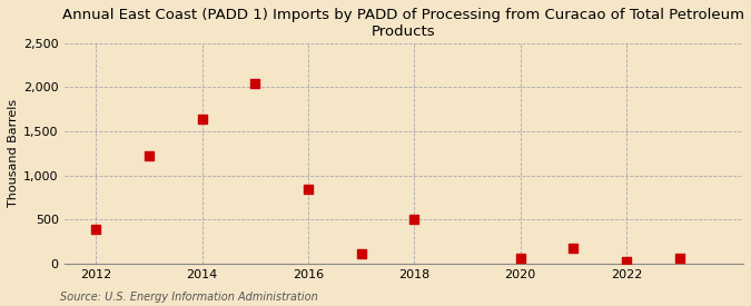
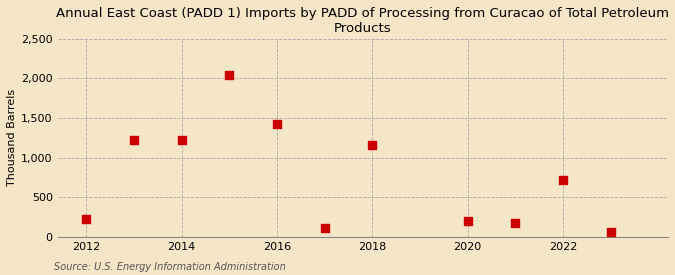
2012: 390 -> 220
2014: 1,640 -> 1,220
2016: 840 -> 1,420
2018: 500 -> 1,160
2020: 60 -> 200
2022: 20 -> 720
